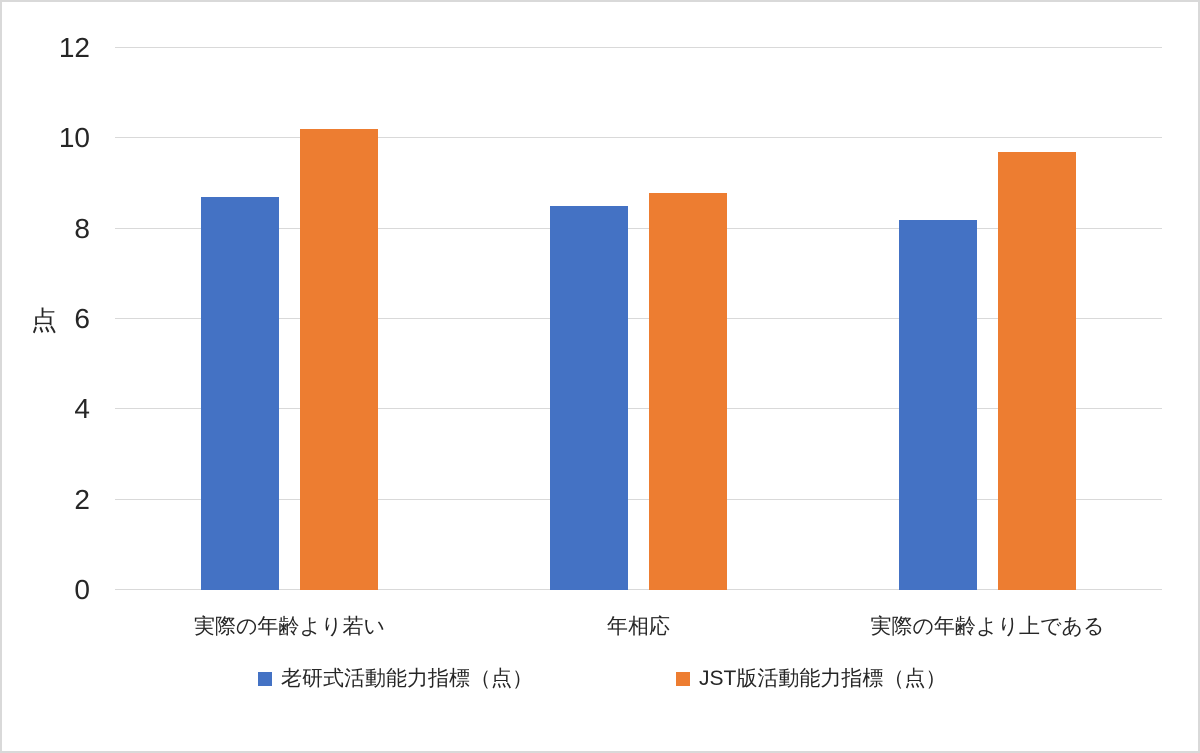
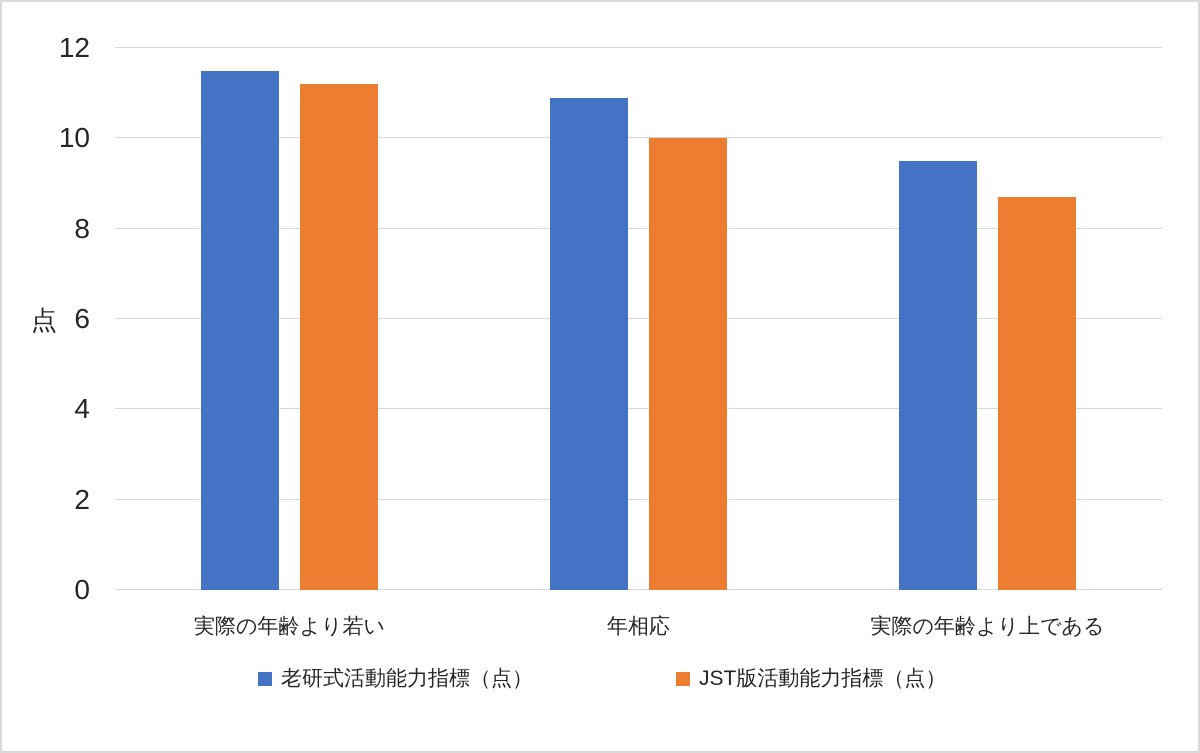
老研式活動能力指標（点）/実際の年齢より若い: 8.7 -> 11.5
JST版活動能力指標（点）/実際の年齢より若い: 10.2 -> 11.2
老研式活動能力指標（点）/年相応: 8.5 -> 10.9
JST版活動能力指標（点）/年相応: 8.8 -> 10.0
老研式活動能力指標（点）/実際の年齢より上である: 8.2 -> 9.5
JST版活動能力指標（点）/実際の年齢より上である: 9.7 -> 8.7
